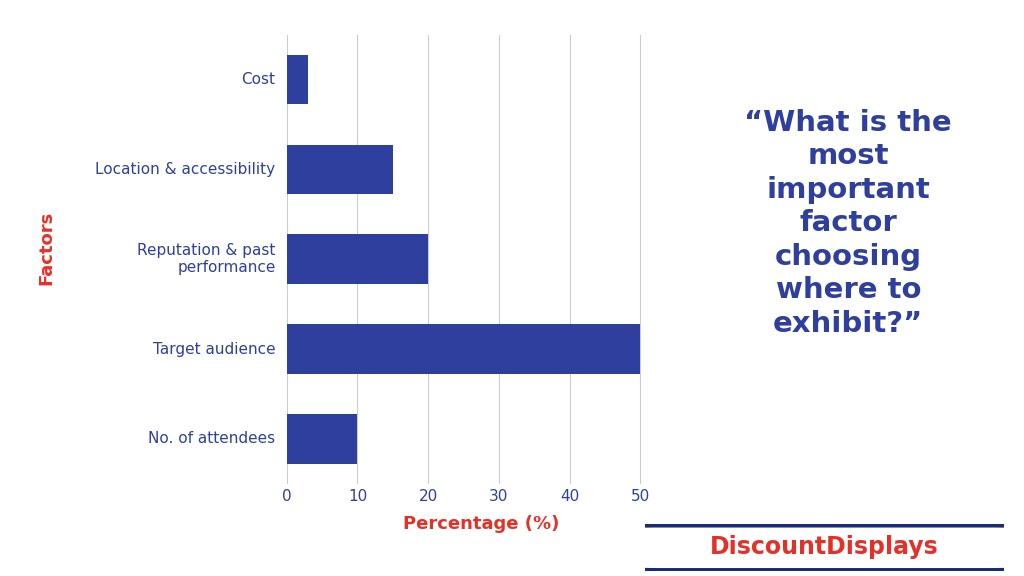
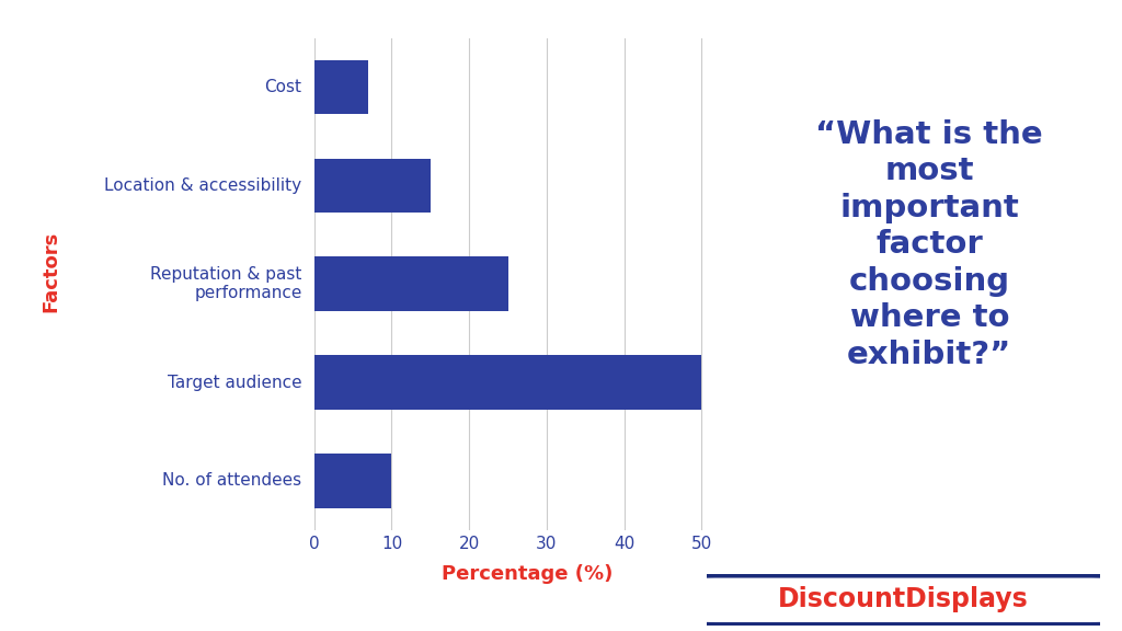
Cost: 3 -> 7
Reputation & past performance: 20 -> 25
